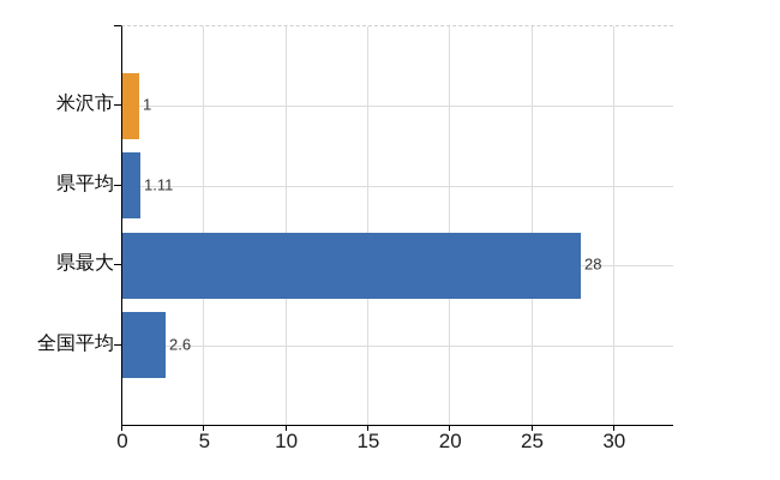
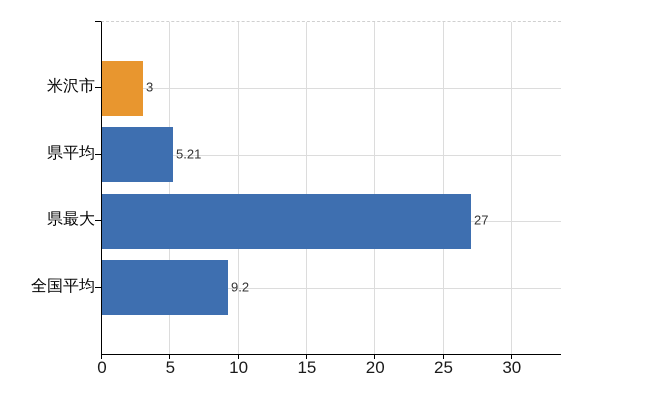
米沢市: 1 -> 3
県平均: 1.11 -> 5.21
県最大: 28 -> 27
全国平均: 2.6 -> 9.2
